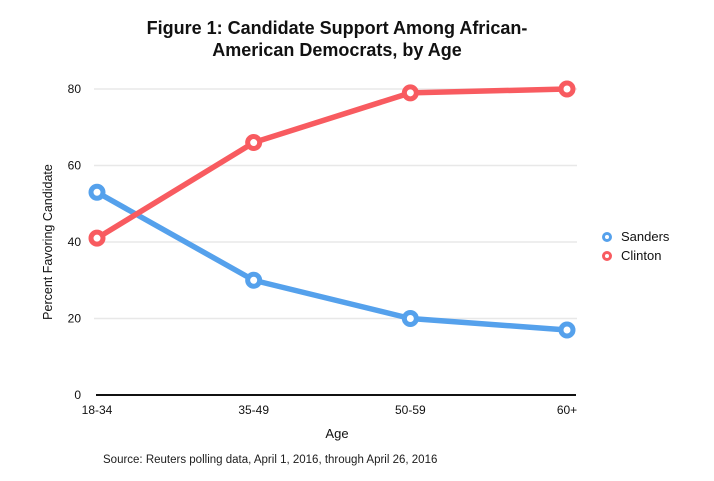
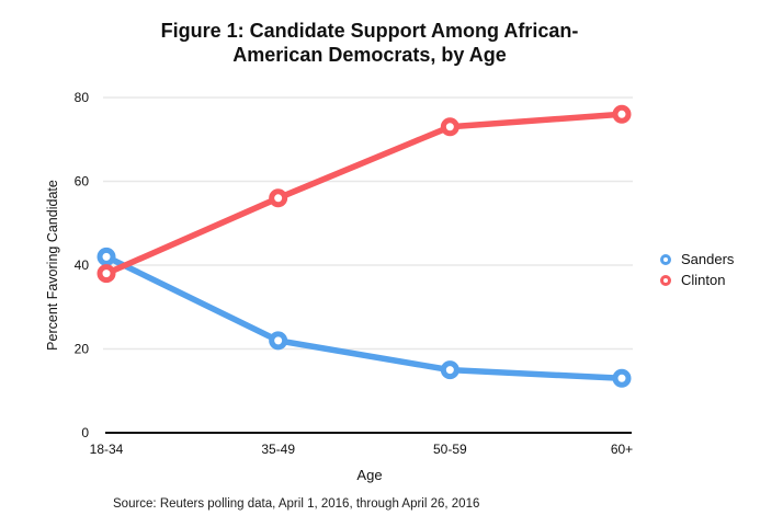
Sanders/18-34: 53 -> 42
Clinton/18-34: 41 -> 38
Sanders/35-49: 30 -> 22
Clinton/35-49: 66 -> 56
Sanders/50-59: 20 -> 15
Clinton/50-59: 79 -> 73
Sanders/60+: 17 -> 13
Clinton/60+: 80 -> 76
